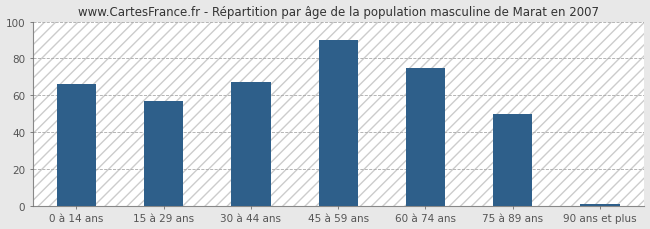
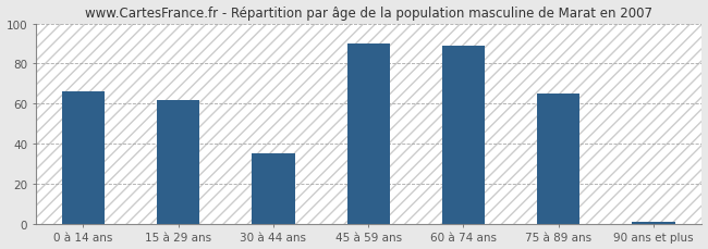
15 à 29 ans: 57 -> 62
30 à 44 ans: 67 -> 35
60 à 74 ans: 75 -> 89
75 à 89 ans: 50 -> 65
